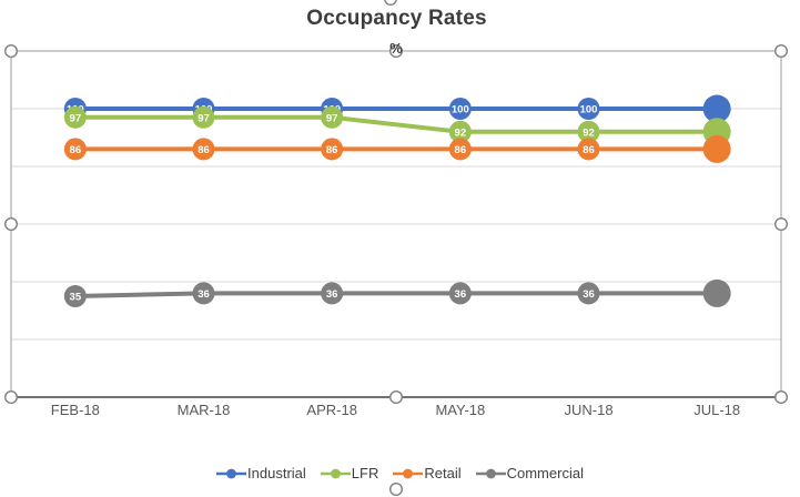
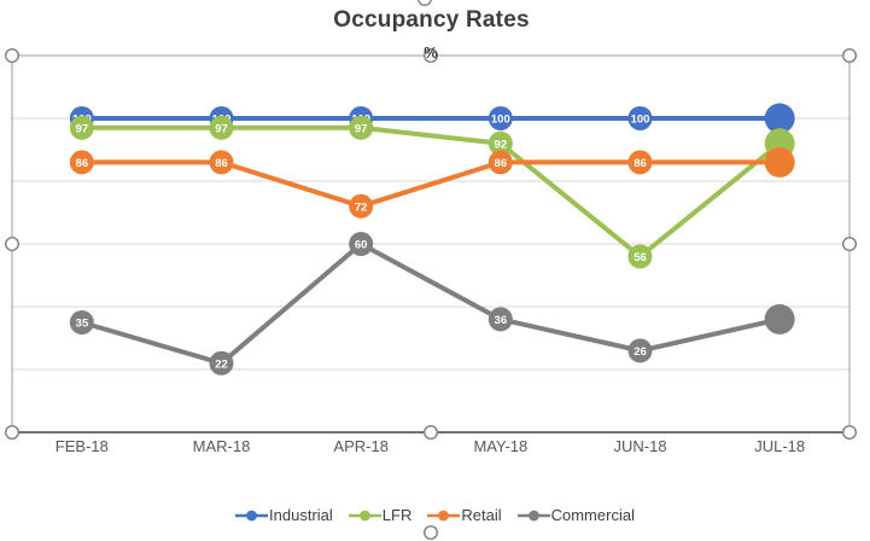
Commercial/MAR-18: 36 -> 22
Retail/APR-18: 86 -> 72
Commercial/APR-18: 36 -> 60
LFR/JUN-18: 92 -> 56
Commercial/JUN-18: 36 -> 26
